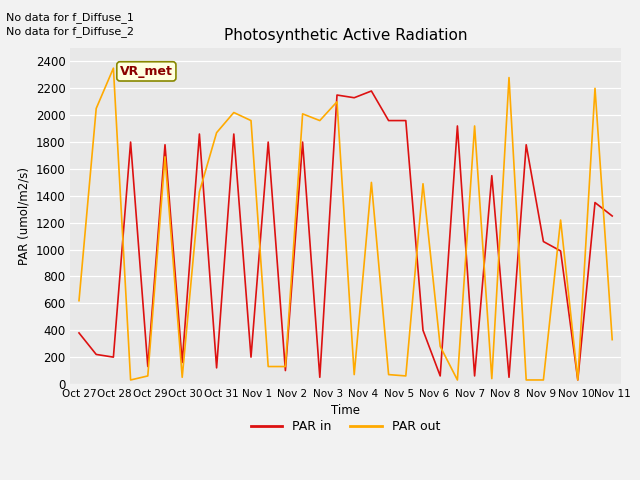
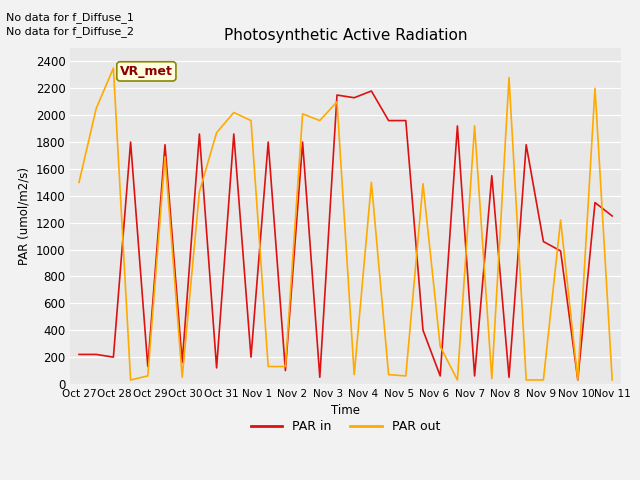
PAR in/Oct 27: 380 -> 220
PAR out/Oct 27: 620 -> 1500
PAR out/Nov 11: 330 -> 30
